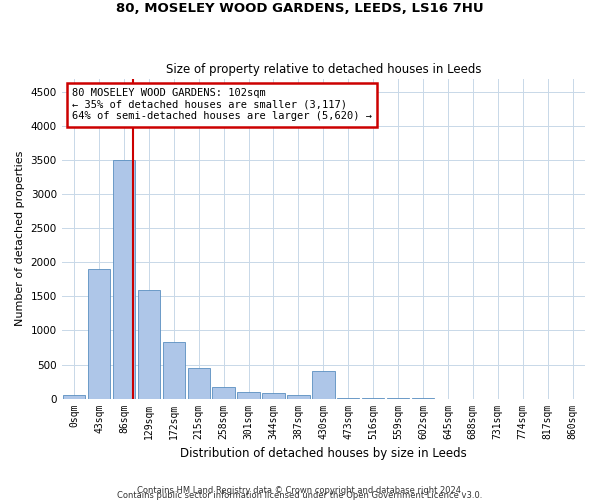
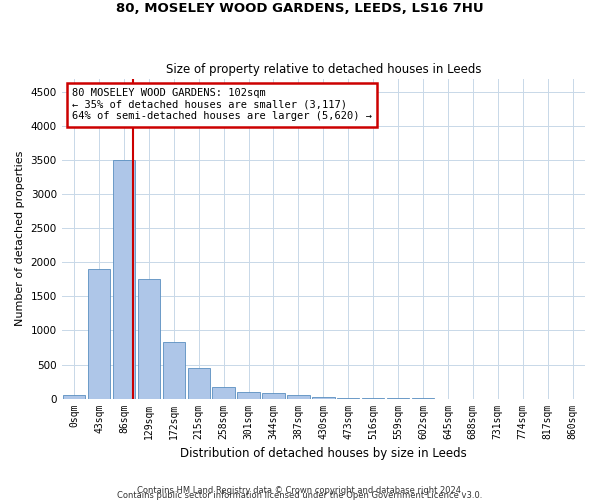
129sqm: 1600 -> 1760
430sqm: 400 -> 30
